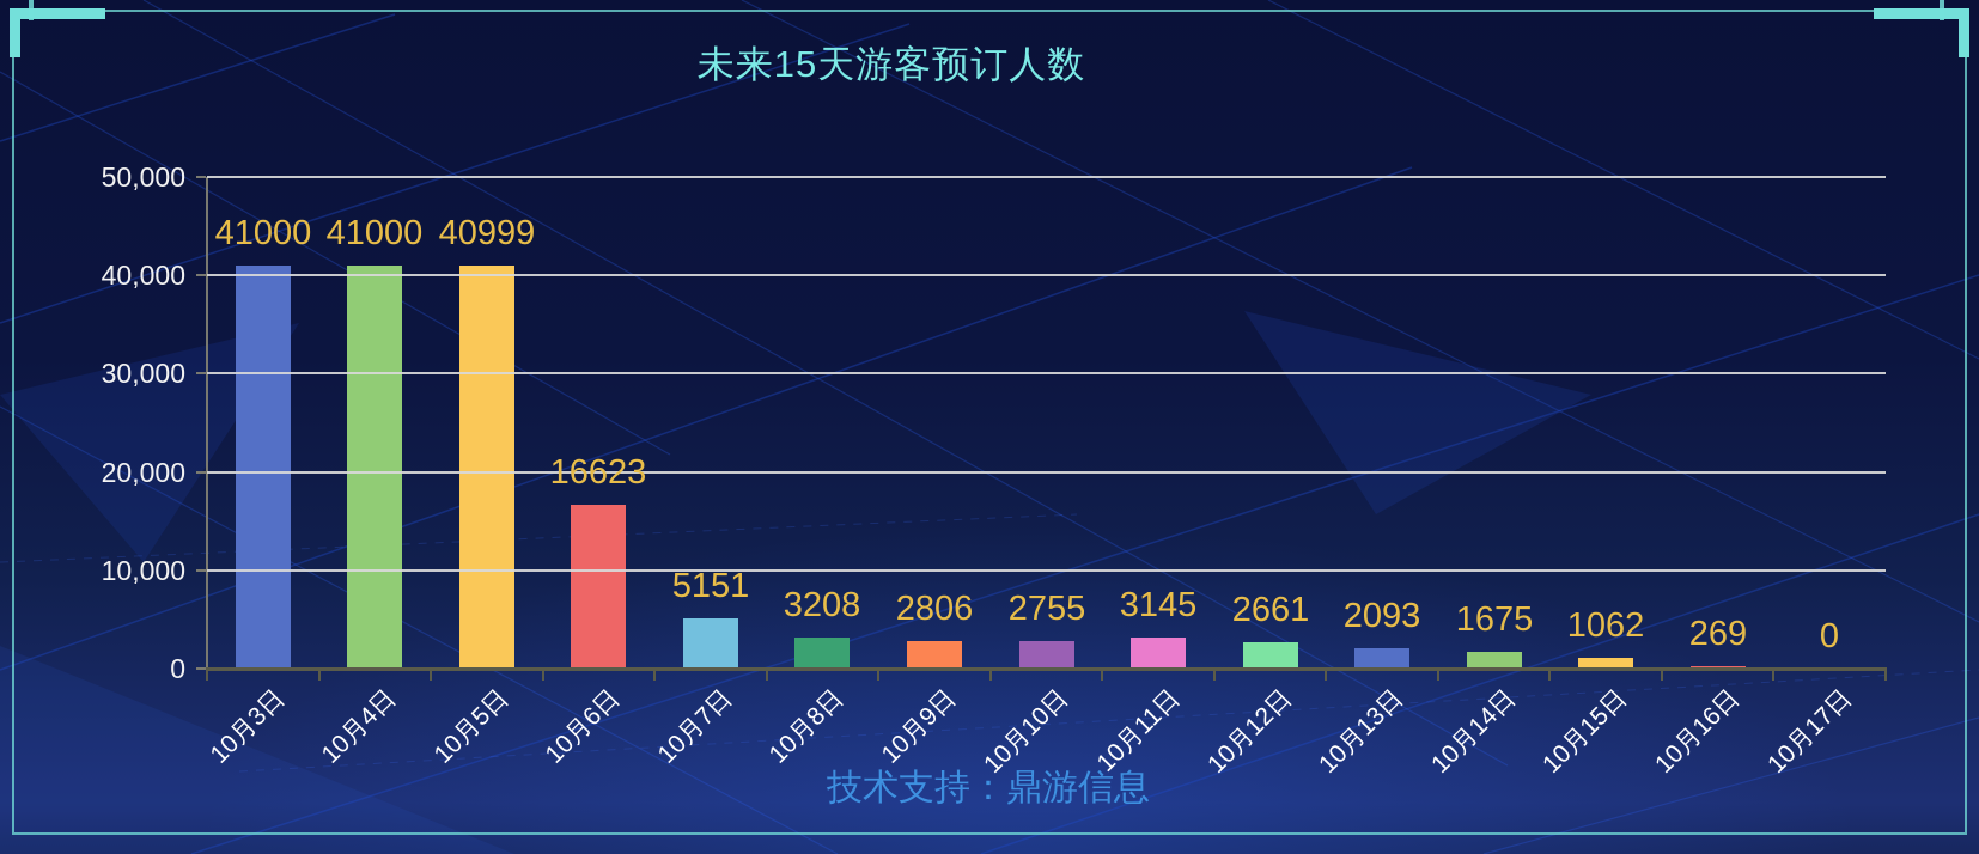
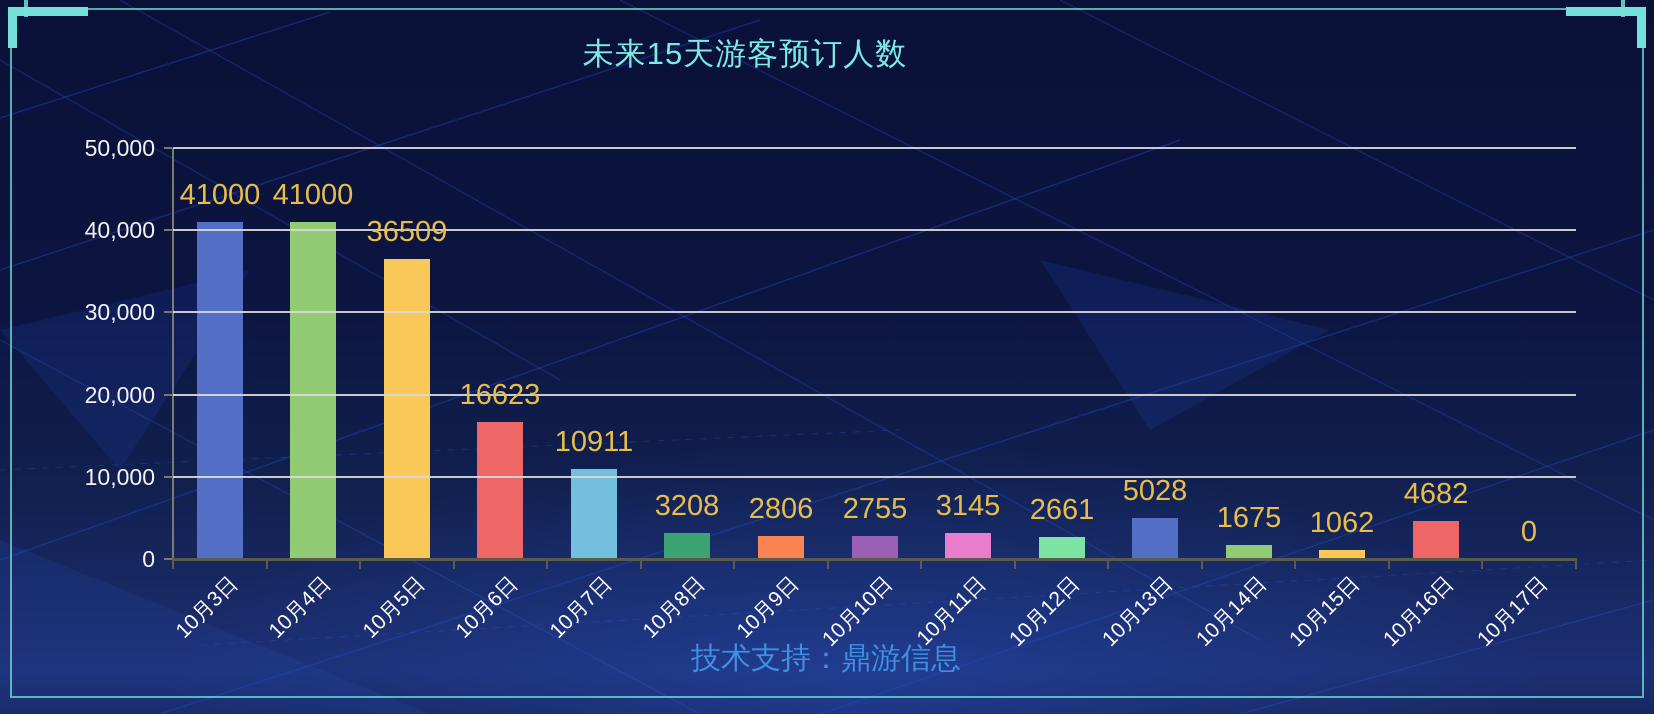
10月5日: 40999 -> 36509
10月7日: 5151 -> 10911
10月13日: 2093 -> 5028
10月16日: 269 -> 4682
